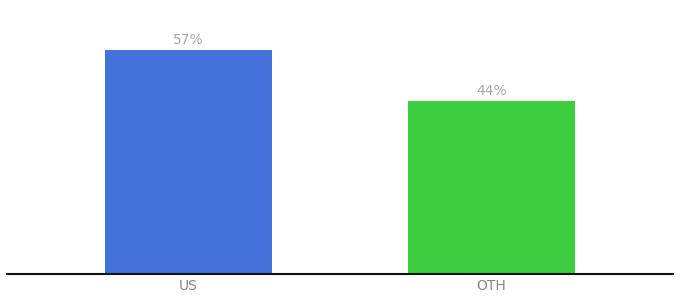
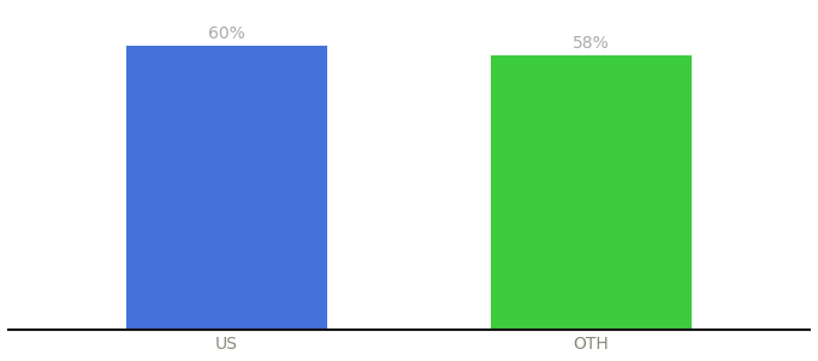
US: 57% -> 60%
OTH: 44% -> 58%
